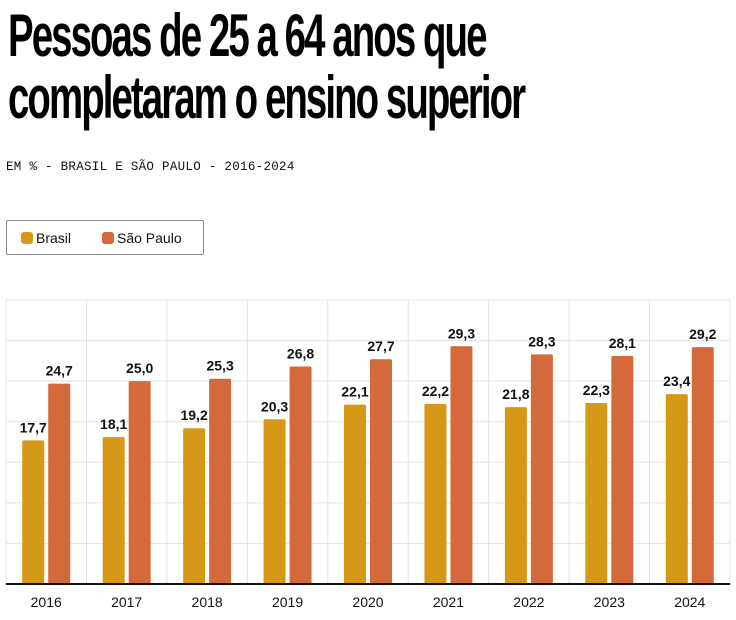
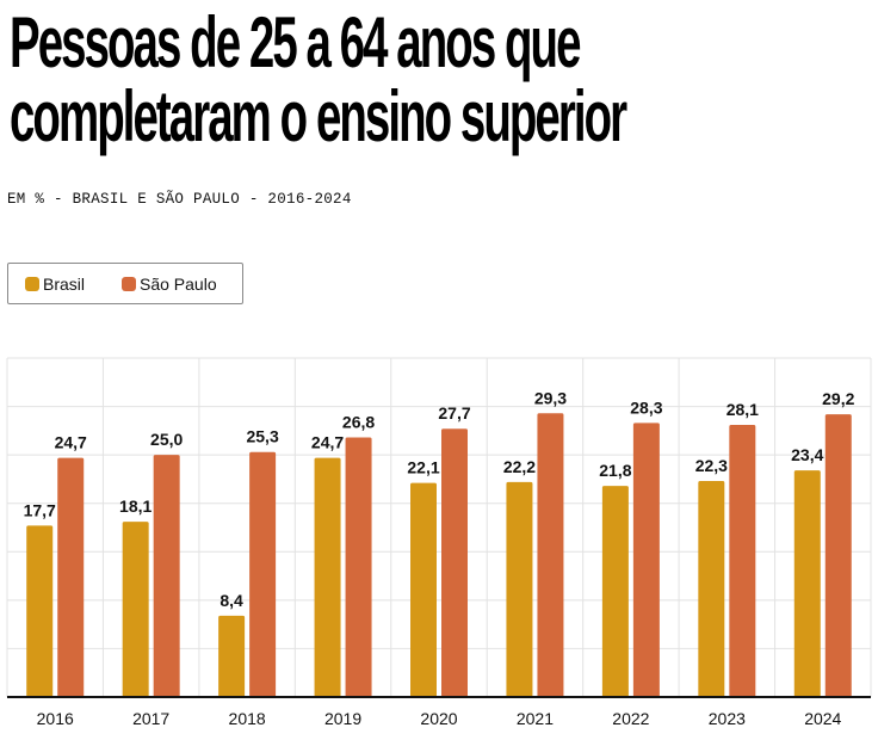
Brasil/2018: 19,2 -> 8,4
Brasil/2019: 20,3 -> 24,7
